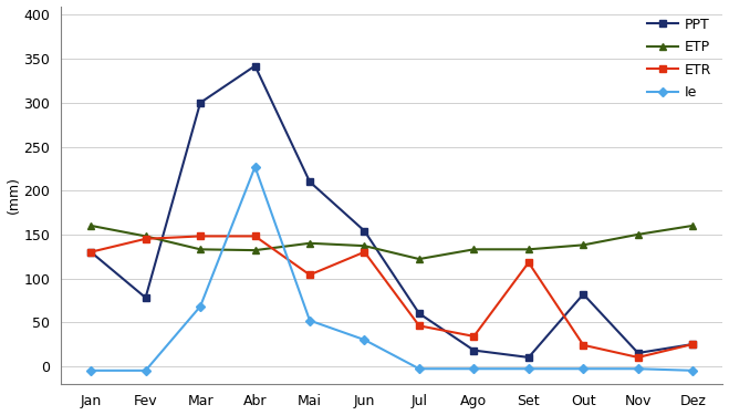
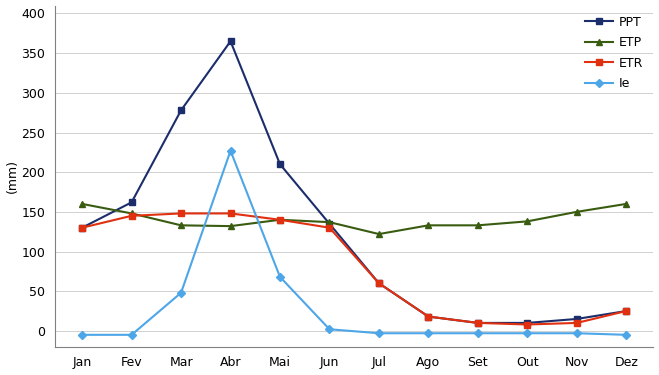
PPT/Fev: 78 -> 162
PPT/Mar: 300 -> 278
Ie/Mar: 68 -> 48
PPT/Abr: 342 -> 365
ETR/Mai: 104 -> 140
Ie/Mai: 52 -> 68
PPT/Jun: 154 -> 135
Ie/Jun: 30 -> 2
ETR/Jul: 46 -> 60
ETR/Ago: 34 -> 18
ETR/Set: 118 -> 10
PPT/Out: 82 -> 10
ETR/Out: 24 -> 8
